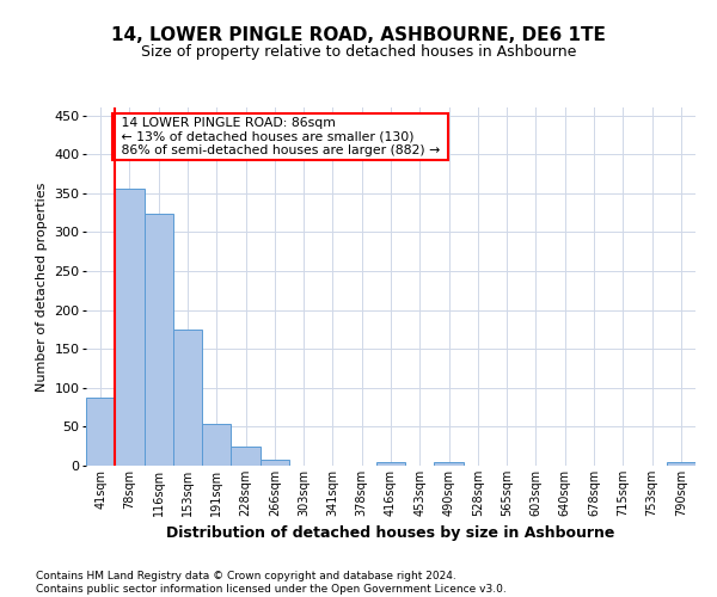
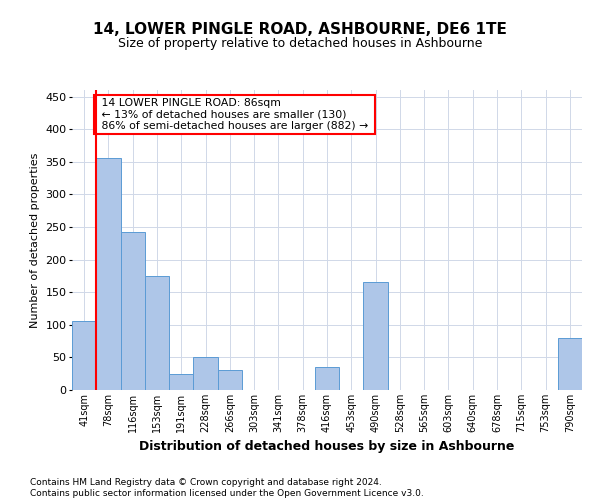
41sqm: 88 -> 106
116sqm: 323 -> 242
191sqm: 53 -> 24
228sqm: 25 -> 50
266sqm: 8 -> 30
416sqm: 5 -> 36
490sqm: 5 -> 166
790sqm: 5 -> 80
